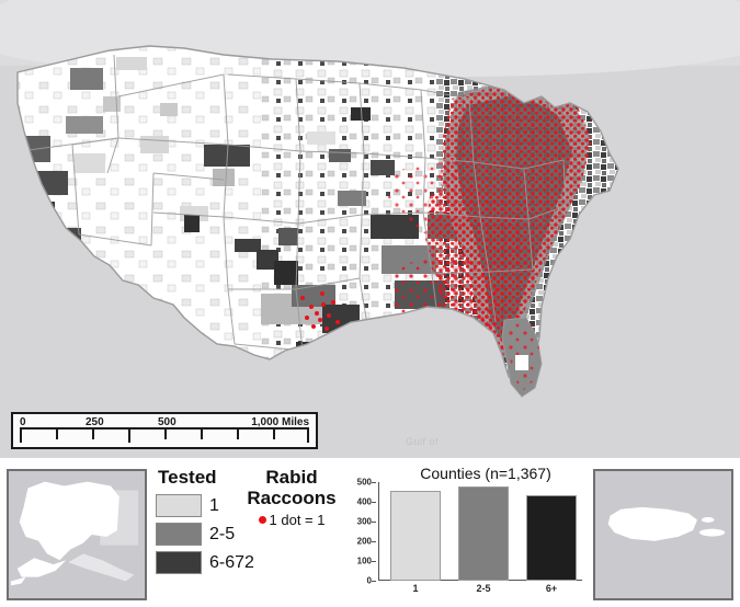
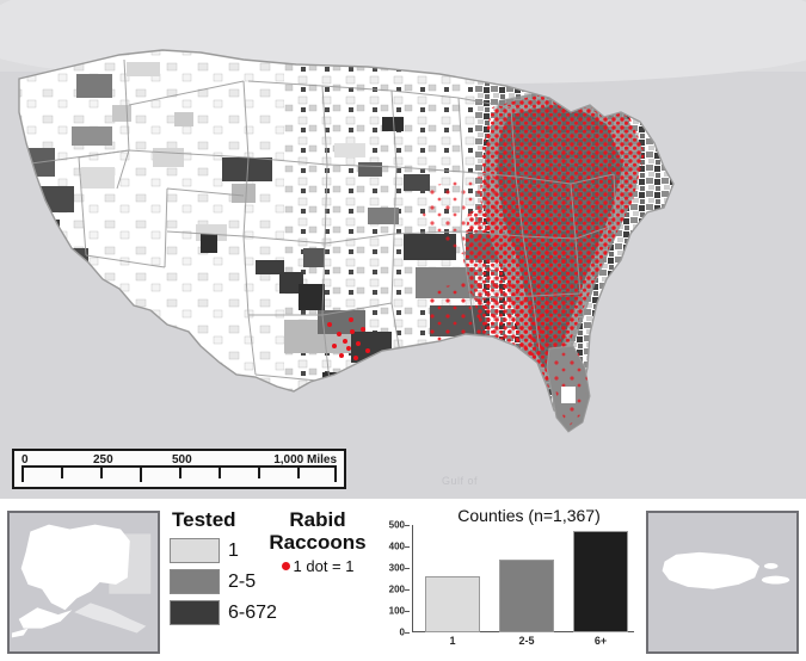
1: 460 -> 260
2-5: 480 -> 340
6+: 430 -> 470
